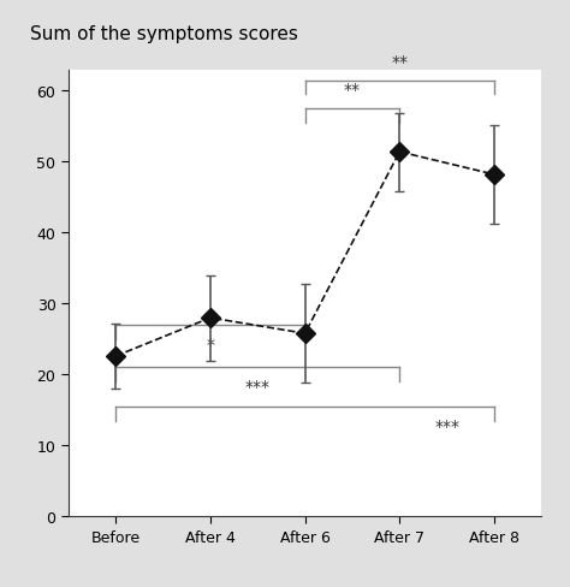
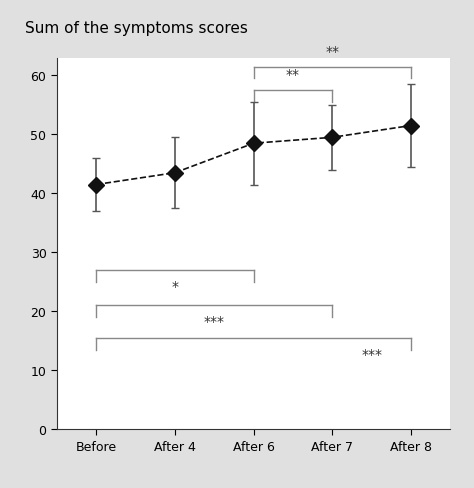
Before: 22.6 -> 41.5
After 4: 28.0 -> 43.5
After 6: 25.8 -> 48.5
After 7: 51.4 -> 49.5
After 8: 48.2 -> 51.5
